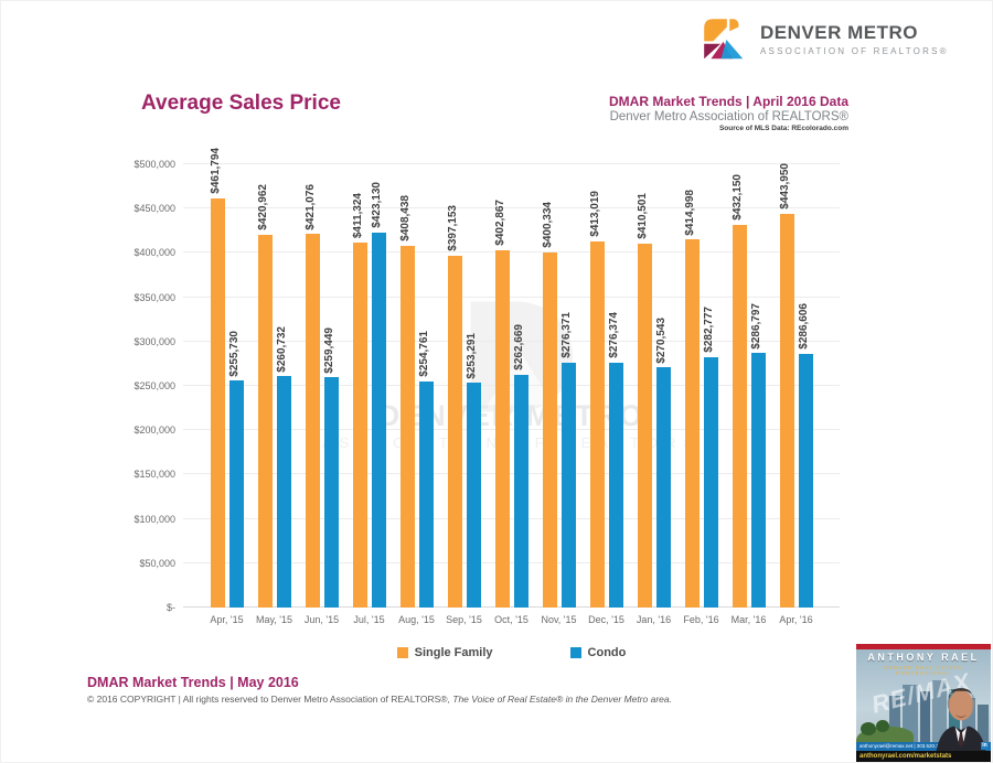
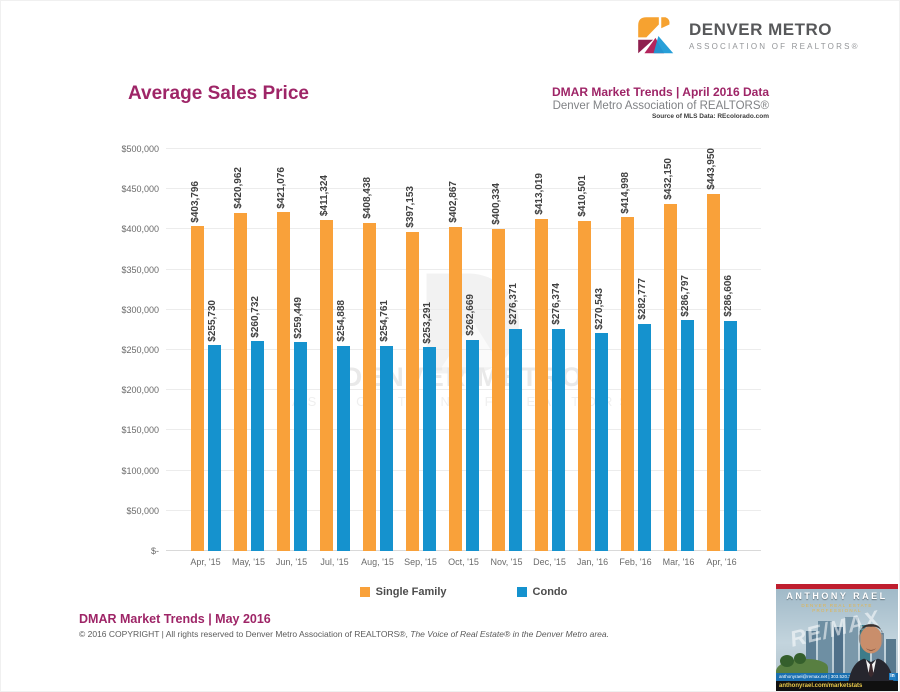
Single Family/Apr, '15: $461,794 -> $403,796
Condo/Jul, '15: $423,130 -> $254,888
